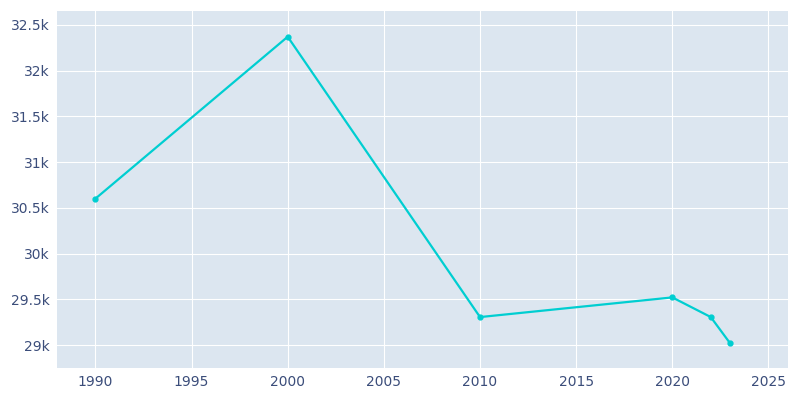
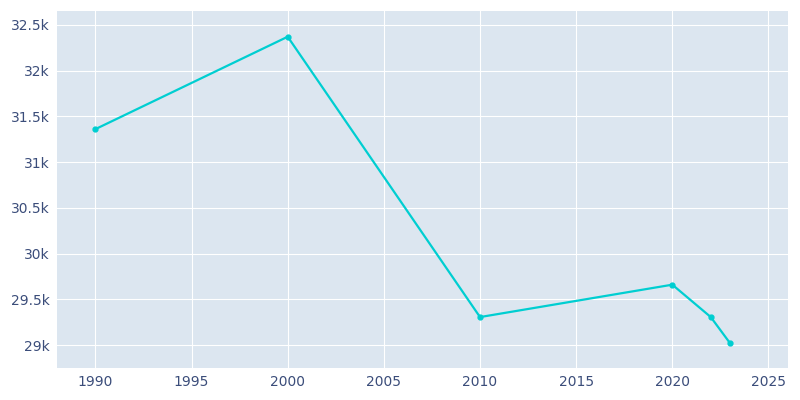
1990: 30.60k -> 31.36k
2020: 29.52k -> 29.66k
